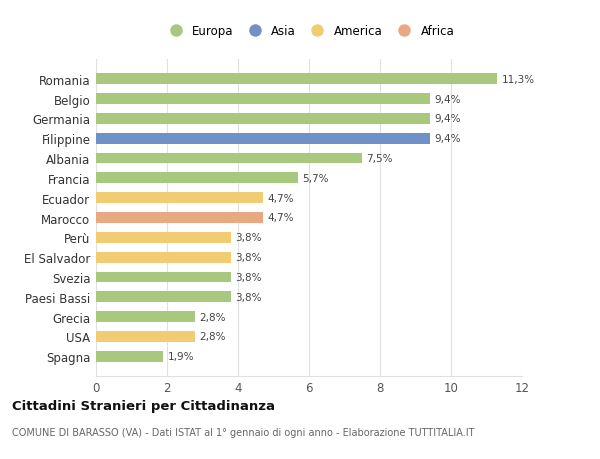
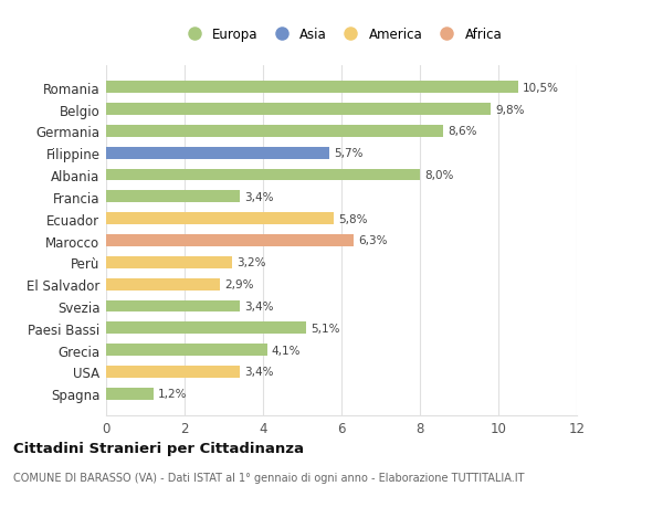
Romania: 11,3% -> 10,5%
Belgio: 9,4% -> 9,8%
Germania: 9,4% -> 8,6%
Filippine: 9,4% -> 5,7%
Albania: 7,5% -> 8,0%
Francia: 5,7% -> 3,4%
Ecuador: 4,7% -> 5,8%
Marocco: 4,7% -> 6,3%
Perù: 3,8% -> 3,2%
El Salvador: 3,8% -> 2,9%
Svezia: 3,8% -> 3,4%
Paesi Bassi: 3,8% -> 5,1%
Grecia: 2,8% -> 4,1%
USA: 2,8% -> 3,4%
Spagna: 1,9% -> 1,2%
